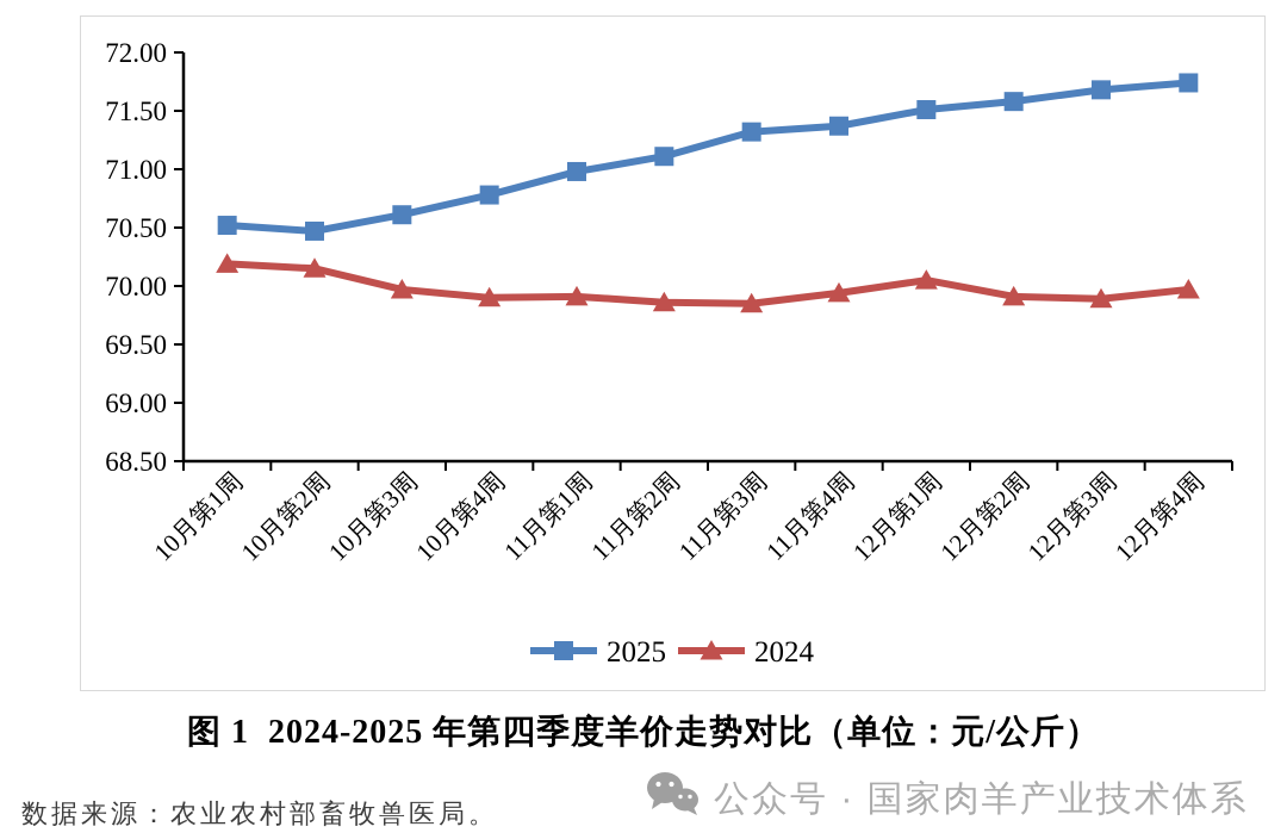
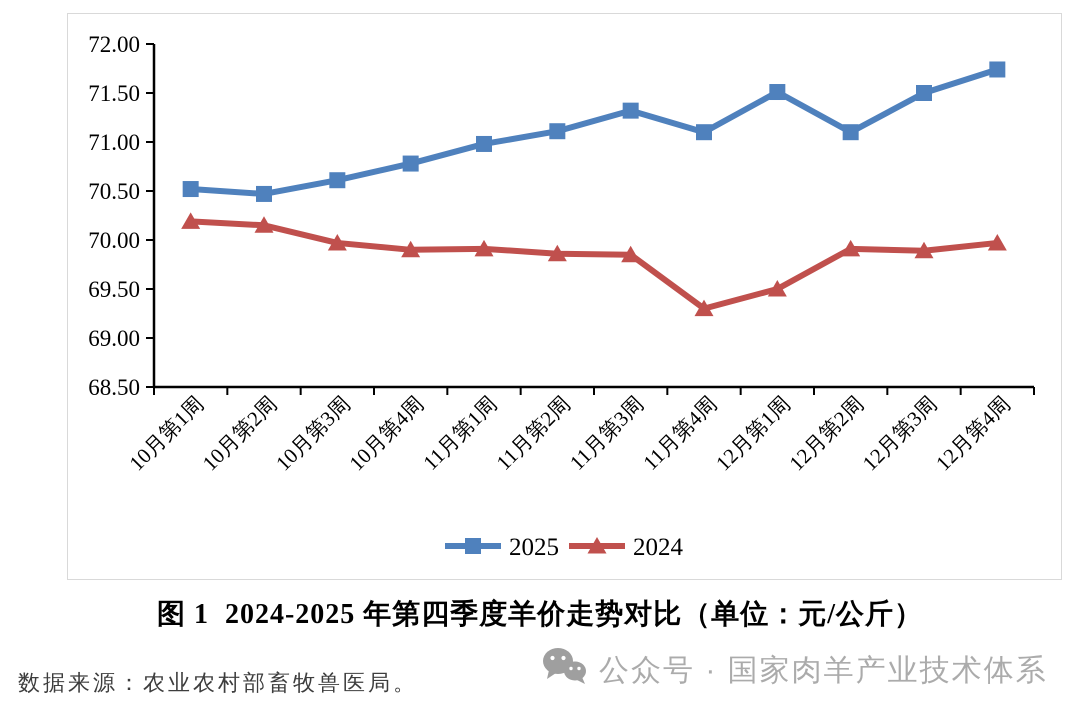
2025/11月第4周: 71.4 -> 71.1
2024/11月第4周: 69.9 -> 69.3
2024/12月第1周: 70.0 -> 69.5
2025/12月第2周: 71.6 -> 71.1
2025/12月第3周: 71.7 -> 71.5
